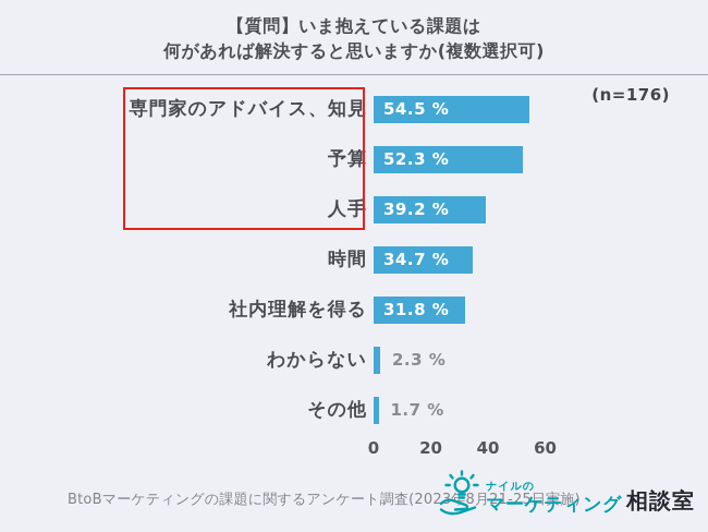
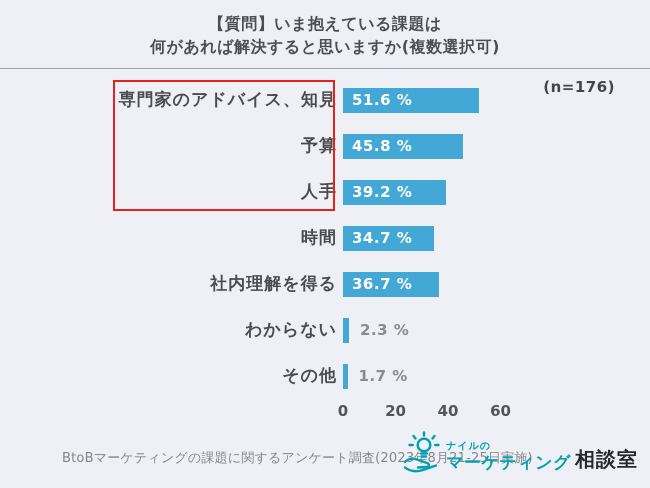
専門家のアドバイス、知見: 54.5 -> 51.6
予算: 52.3 -> 45.8
社内理解を得る: 31.8 -> 36.7
